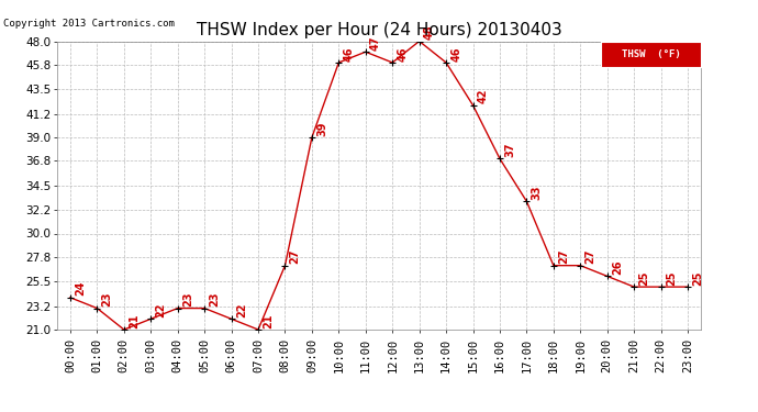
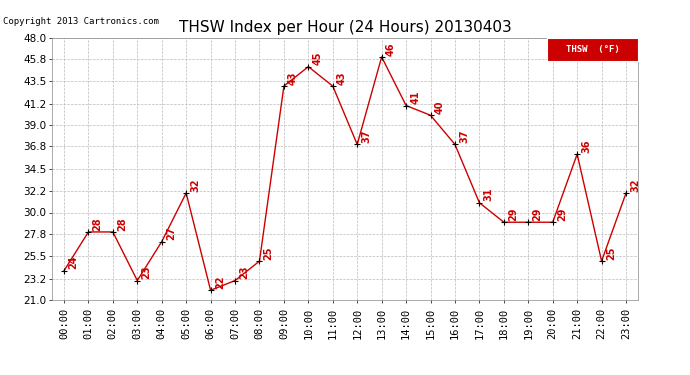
01:00: 23 -> 28
02:00: 21 -> 28
03:00: 22 -> 23
04:00: 23 -> 27
05:00: 23 -> 32
07:00: 21 -> 23
08:00: 27 -> 25
09:00: 39 -> 43
10:00: 46 -> 45
11:00: 47 -> 43
12:00: 46 -> 37
13:00: 48 -> 46
14:00: 46 -> 41
15:00: 42 -> 40
17:00: 33 -> 31
18:00: 27 -> 29
19:00: 27 -> 29
20:00: 26 -> 29
21:00: 25 -> 36
23:00: 25 -> 32
